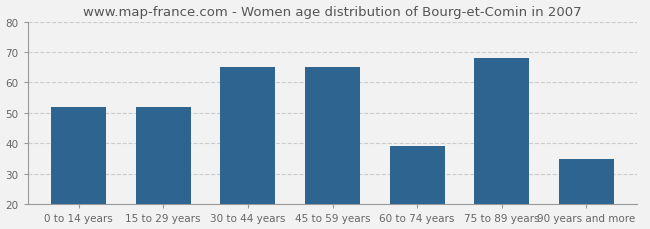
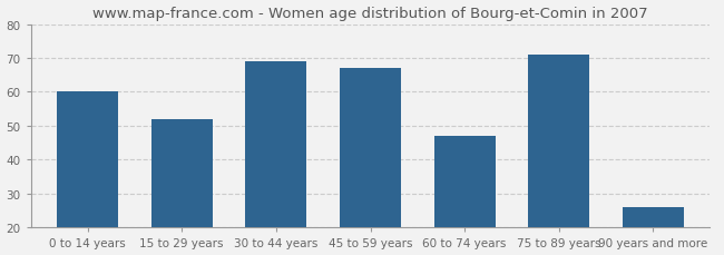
0 to 14 years: 52 -> 60
30 to 44 years: 65 -> 69
45 to 59 years: 65 -> 67
60 to 74 years: 39 -> 47
75 to 89 years: 68 -> 71
90 years and more: 35 -> 26
